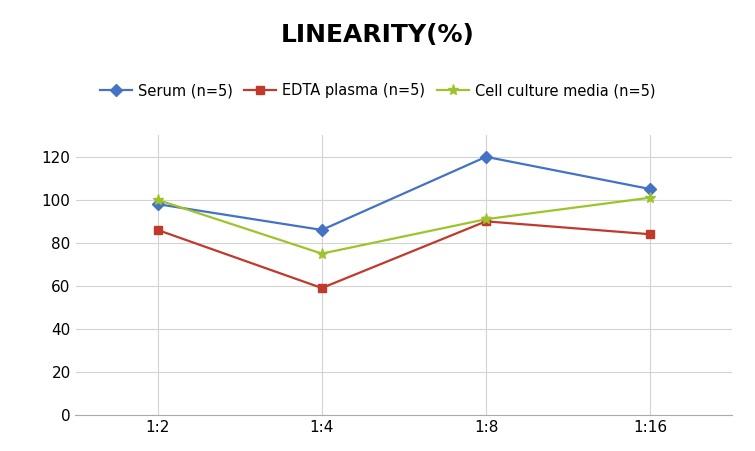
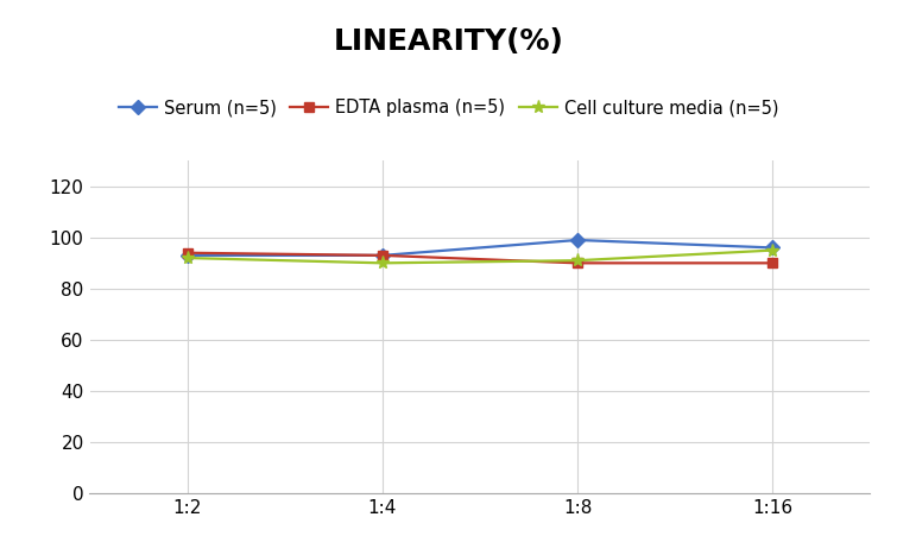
Serum (n=5)/1:2: 98 -> 93
EDTA plasma (n=5)/1:2: 86 -> 94
Cell culture media (n=5)/1:2: 100 -> 92
Serum (n=5)/1:4: 86 -> 93
EDTA plasma (n=5)/1:4: 59 -> 93
Cell culture media (n=5)/1:4: 75 -> 90
Serum (n=5)/1:8: 120 -> 99
Serum (n=5)/1:16: 105 -> 96
EDTA plasma (n=5)/1:16: 84 -> 90
Cell culture media (n=5)/1:16: 101 -> 95
